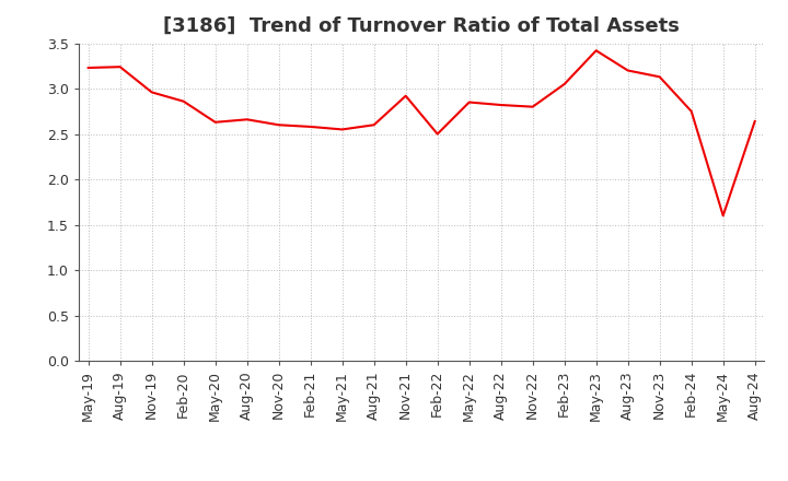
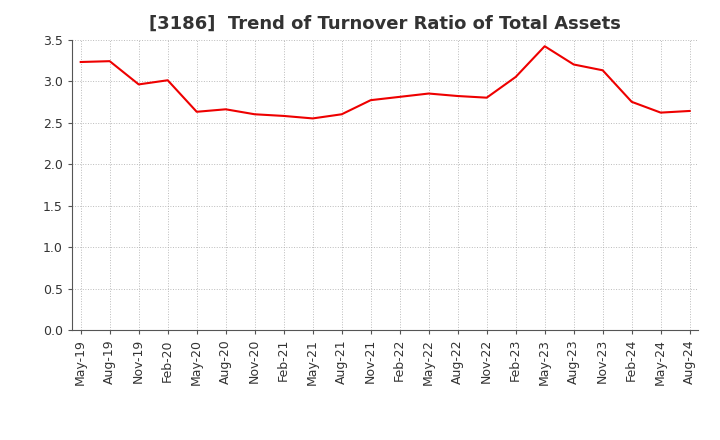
Feb-20: 2.86 -> 3.01
Nov-21: 2.92 -> 2.77
Feb-22: 2.50 -> 2.81
May-24: 1.60 -> 2.62
